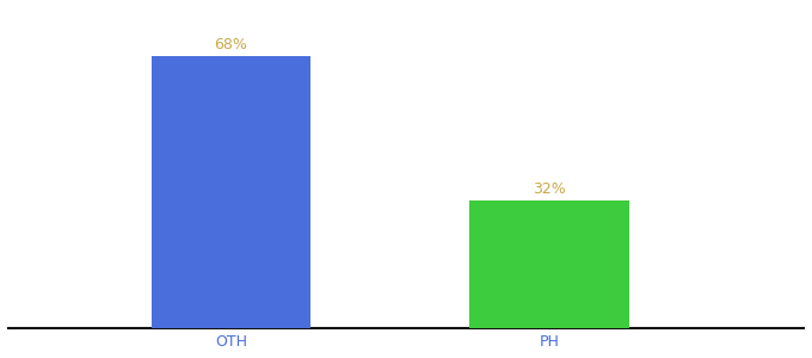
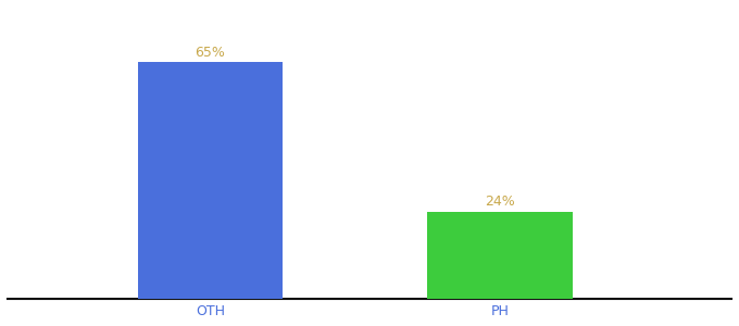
OTH: 68% -> 65%
PH: 32% -> 24%
